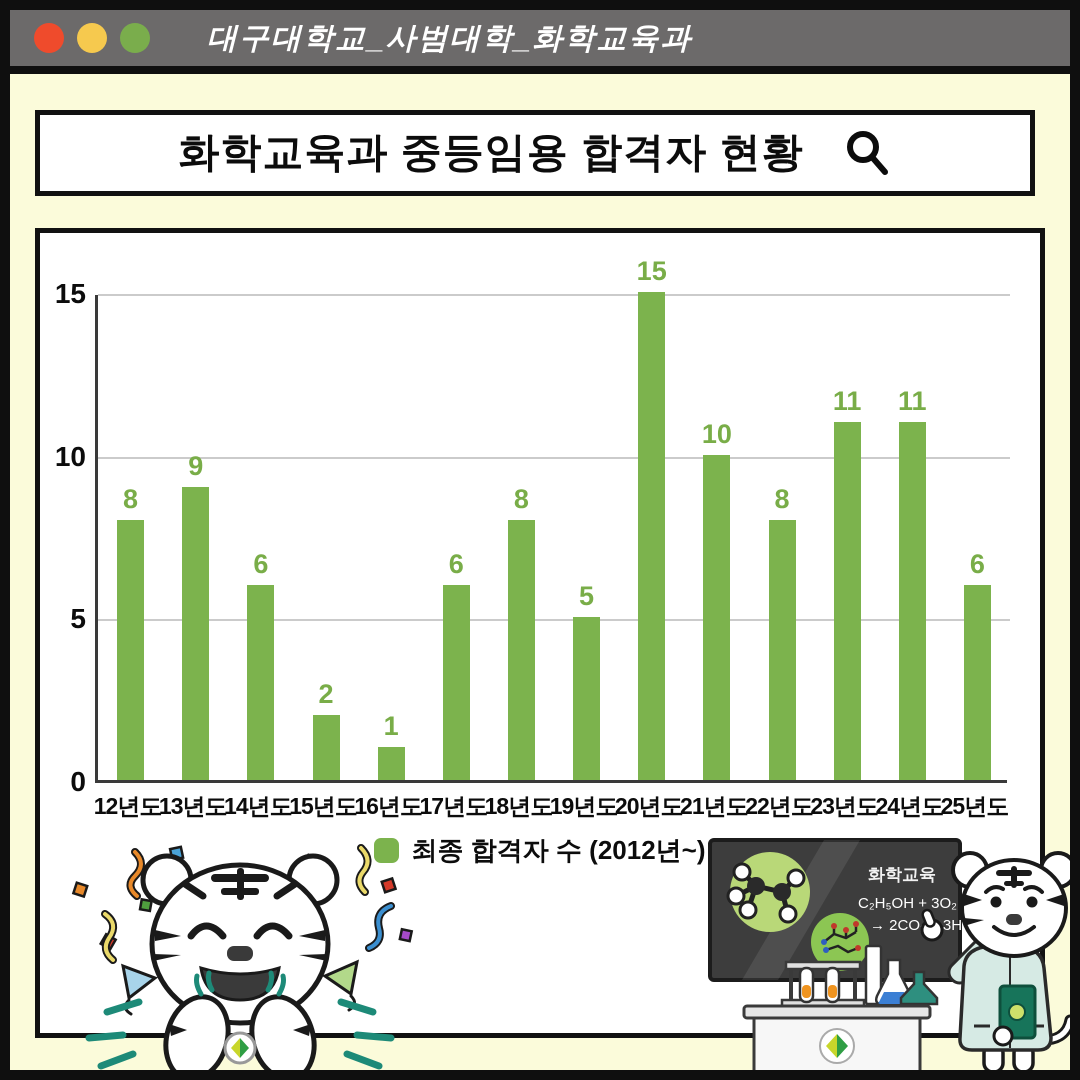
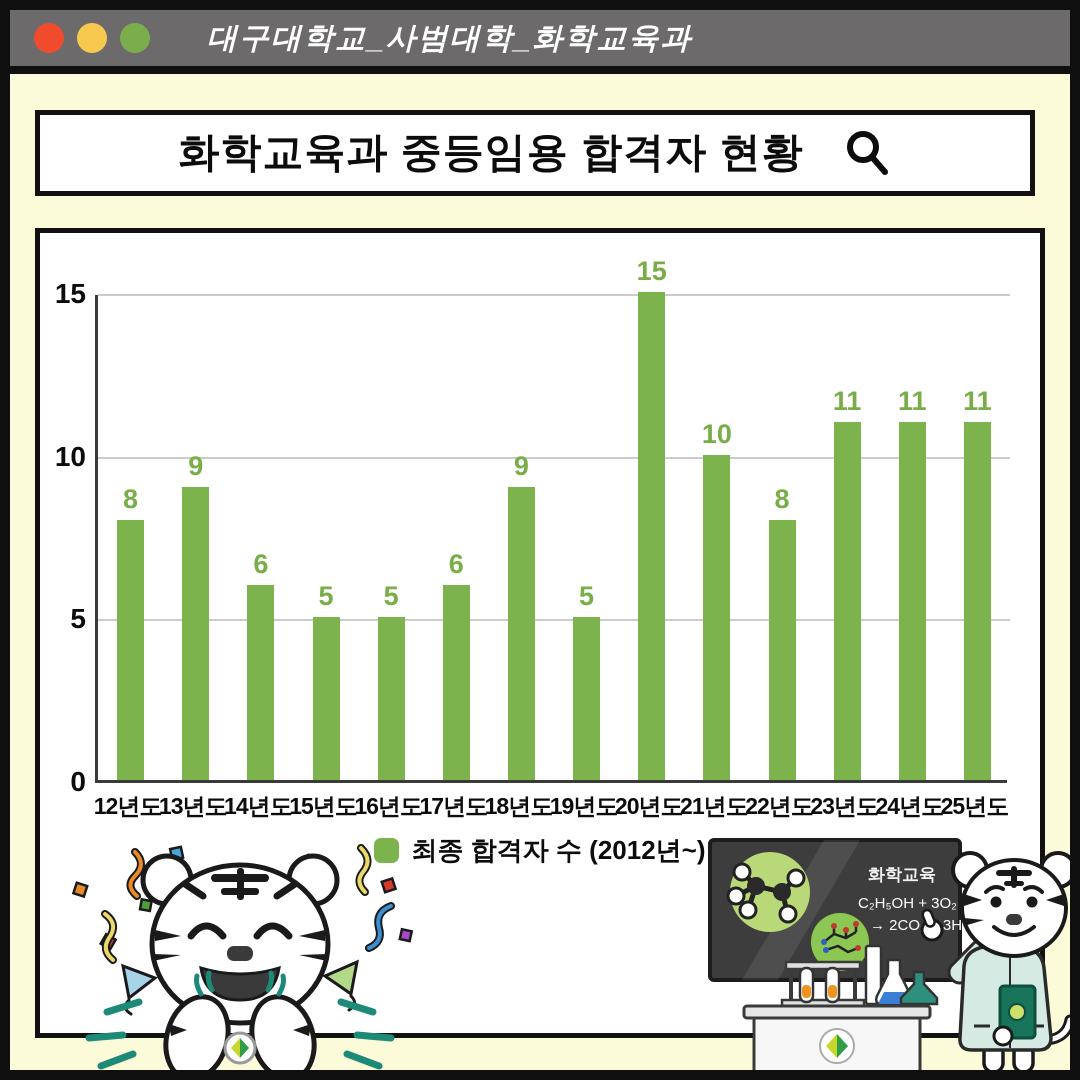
15년도: 2 -> 5
16년도: 1 -> 5
18년도: 8 -> 9
25년도: 6 -> 11
